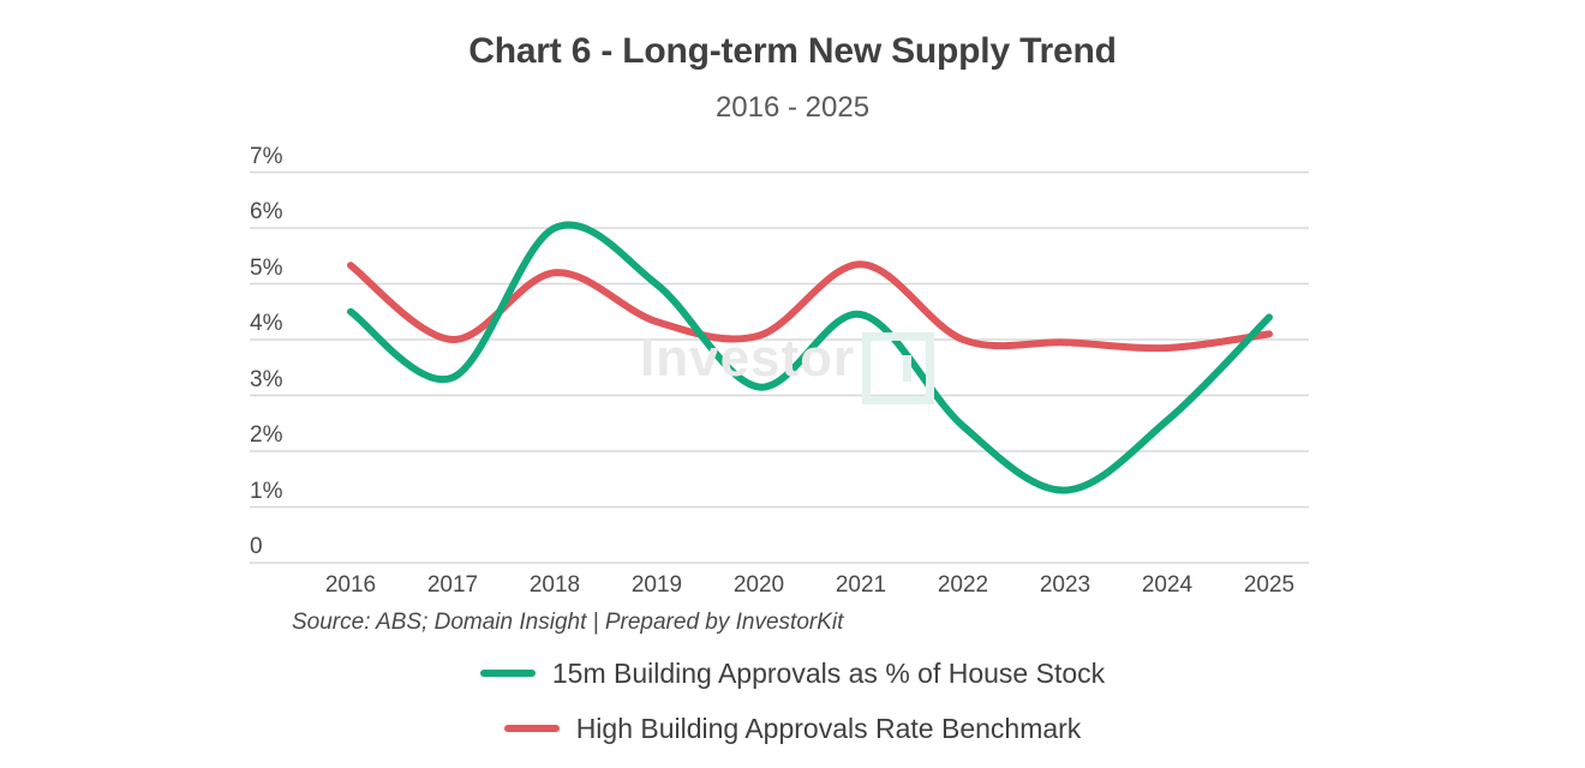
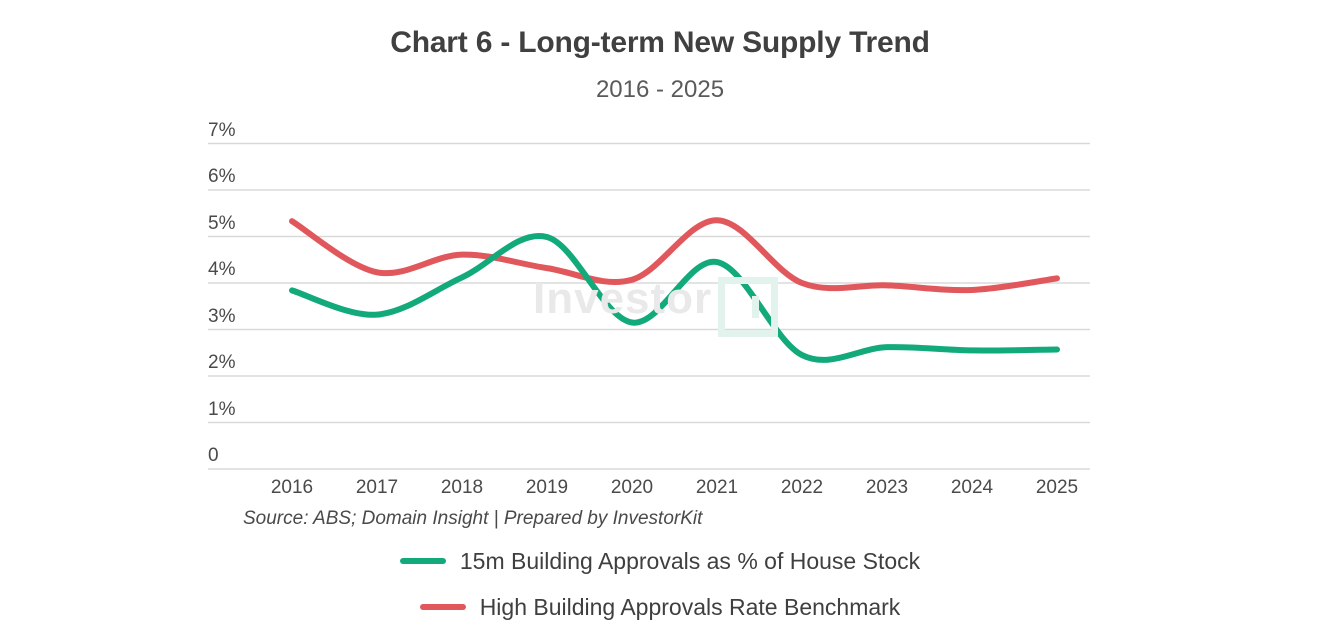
15m Building Approvals as % of House Stock/2016: 4.5% -> 3.8%
High Building Approvals Rate Benchmark/2017: 4.0% -> 4.2%
15m Building Approvals as % of House Stock/2018: 6.0% -> 4.1%
High Building Approvals Rate Benchmark/2018: 5.2% -> 4.6%
15m Building Approvals as % of House Stock/2023: 1.3% -> 2.6%
15m Building Approvals as % of House Stock/2025: 4.4% -> 2.6%
